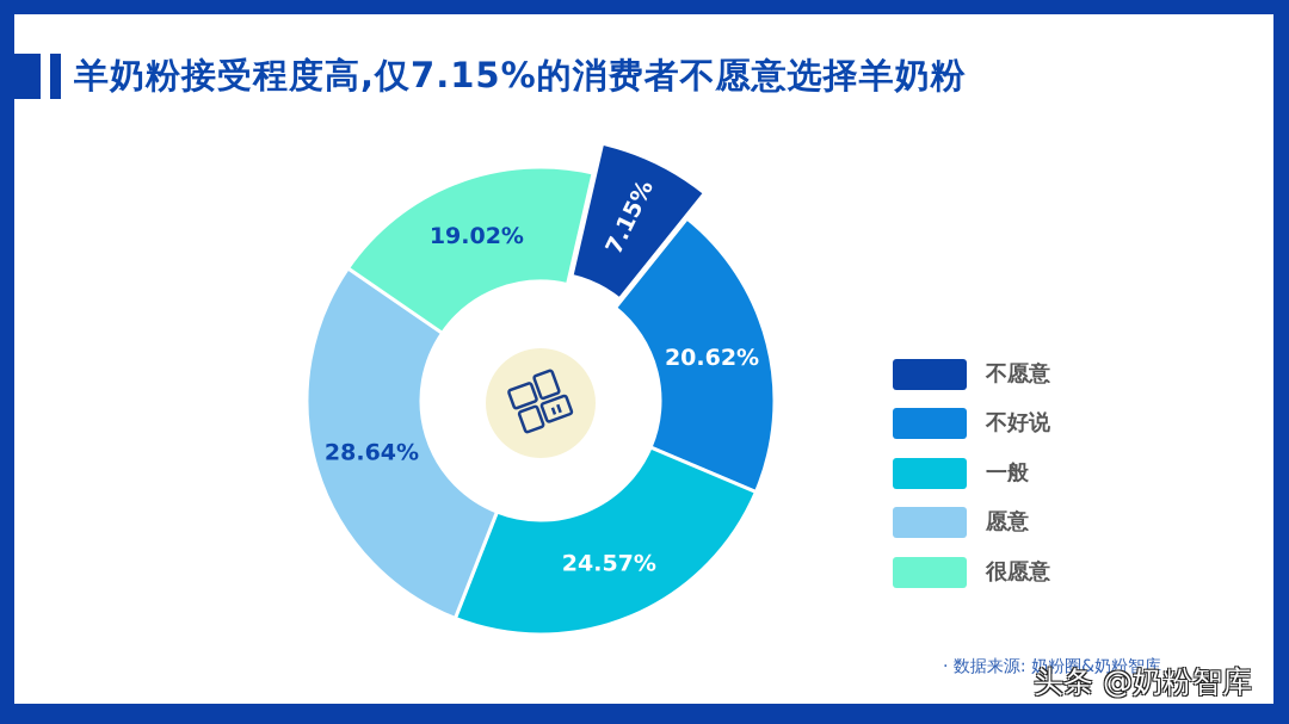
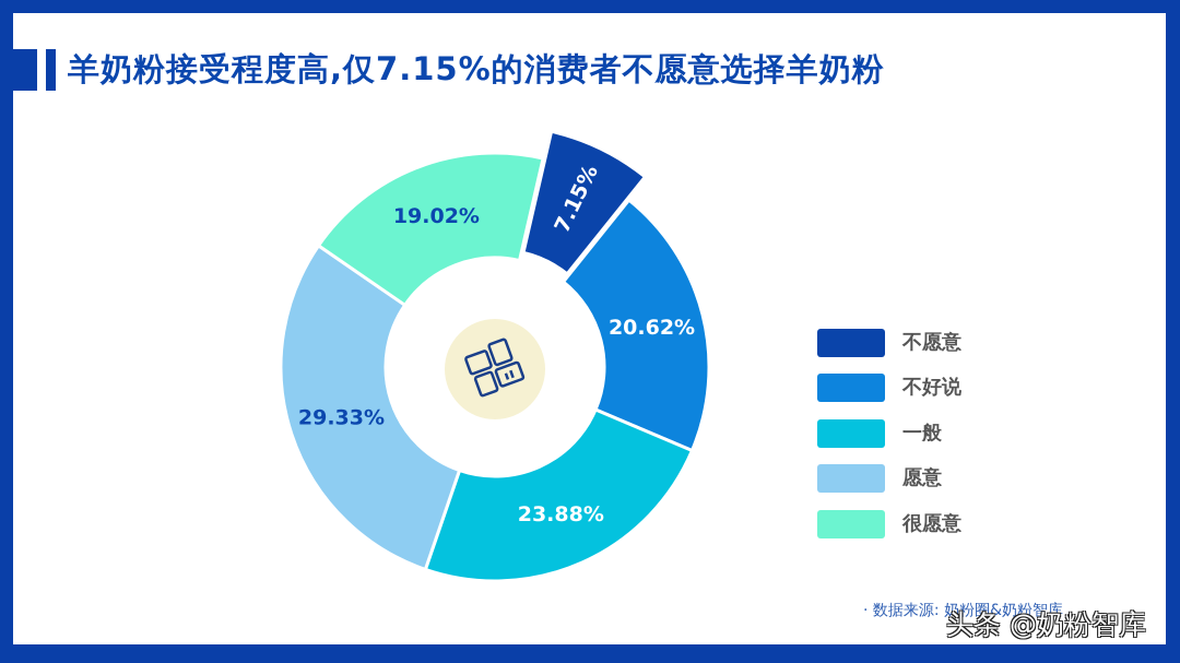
一般: 24.57% -> 23.88%
愿意: 28.64% -> 29.33%
